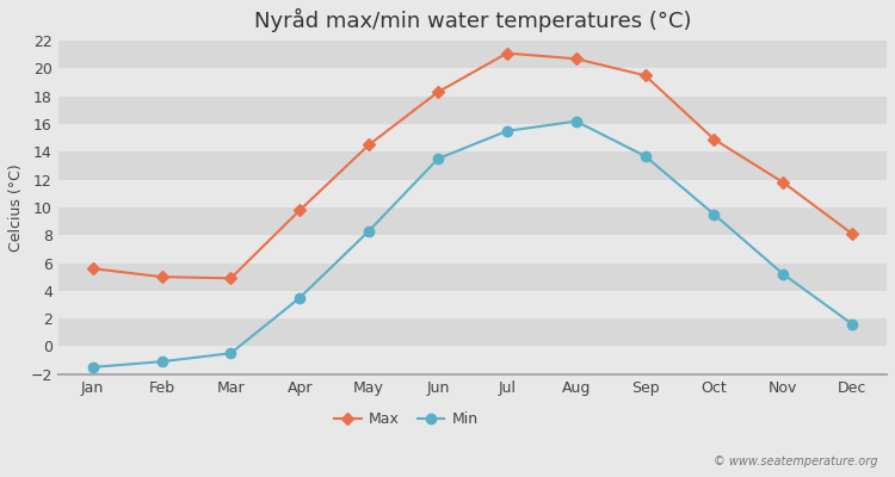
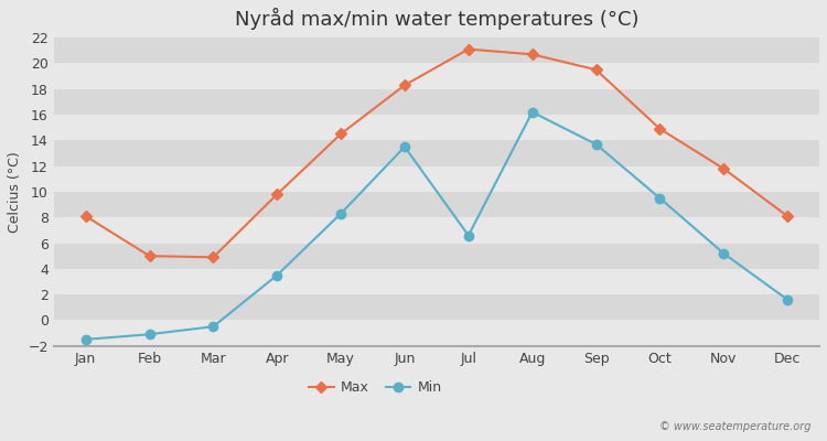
Max/Jan: 5.6 -> 8.1
Min/Jul: 15.5 -> 6.6
